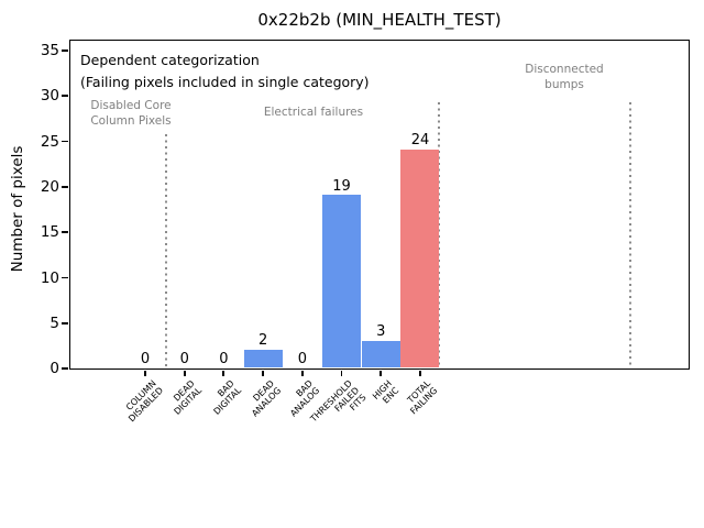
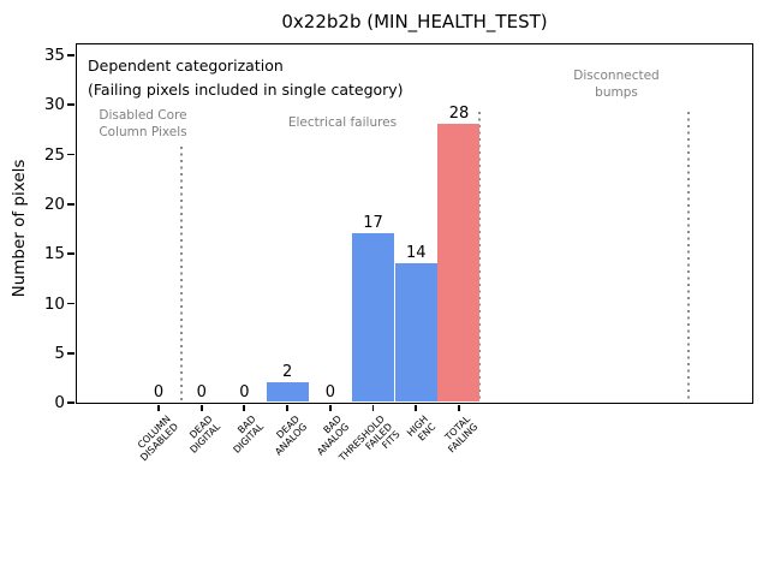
THRESHOLD FAILED FITS: 19 -> 17
HIGH ENC: 3 -> 14
TOTAL FAILING: 24 -> 28
